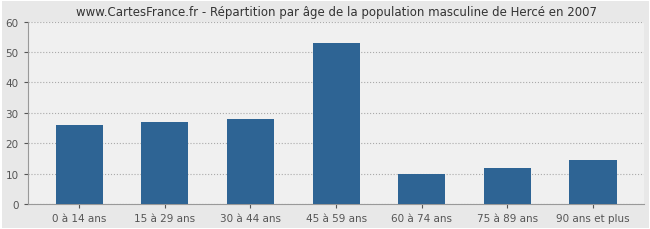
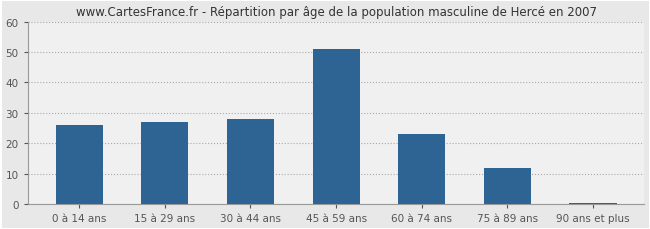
45 à 59 ans: 53.0 -> 51.0
60 à 74 ans: 10.0 -> 23.0
90 ans et plus: 14.5 -> 0.5
